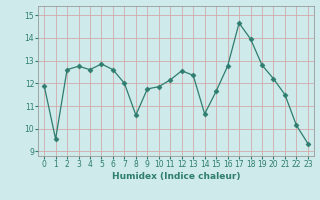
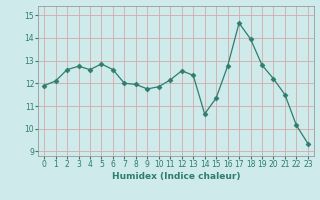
1: 9.55 -> 12.10
8: 10.60 -> 11.95
15: 11.65 -> 11.35
